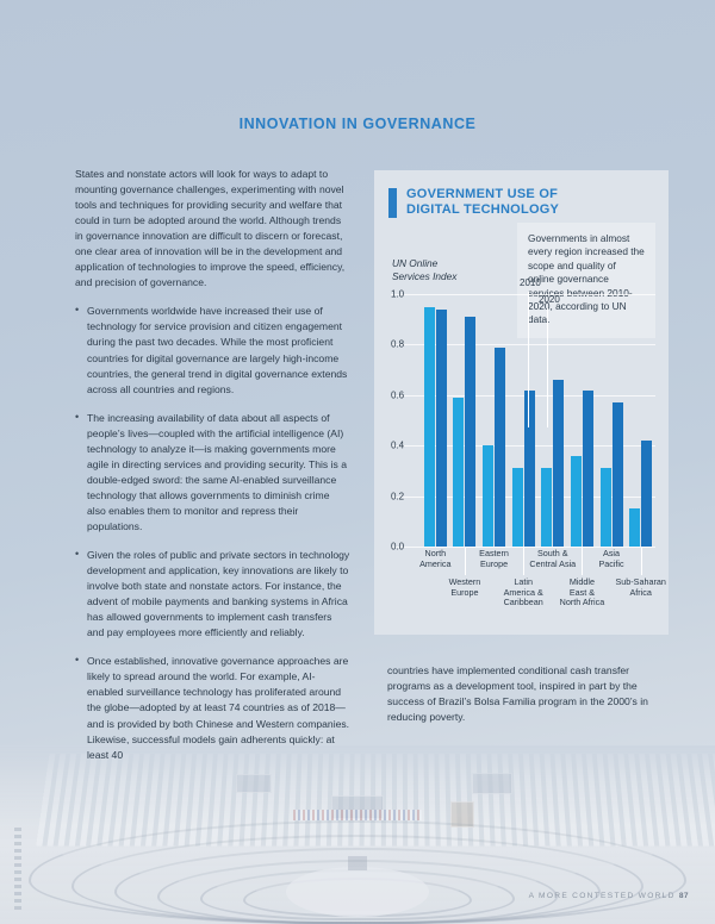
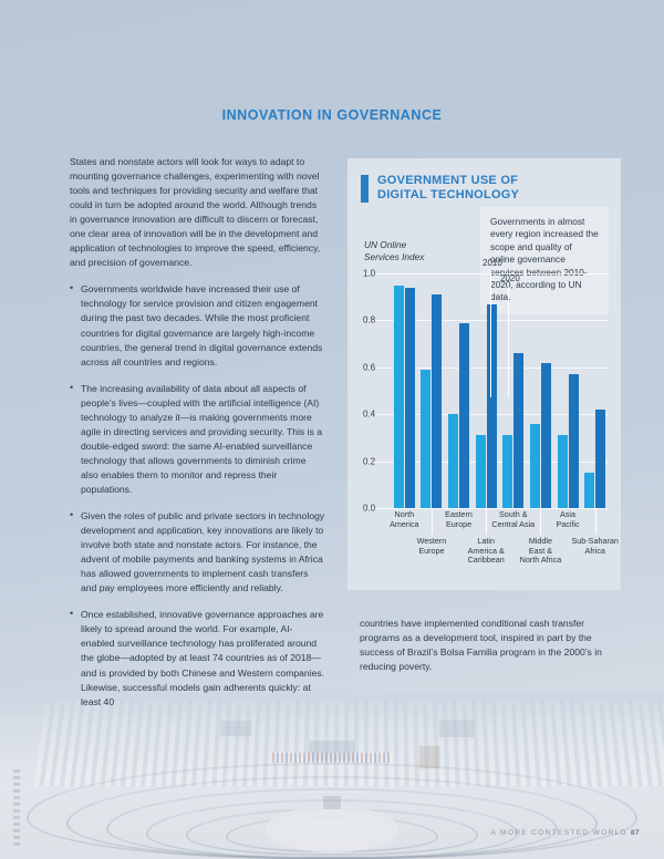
2020/Latin America & Caribbean: 0.62 -> 0.87
